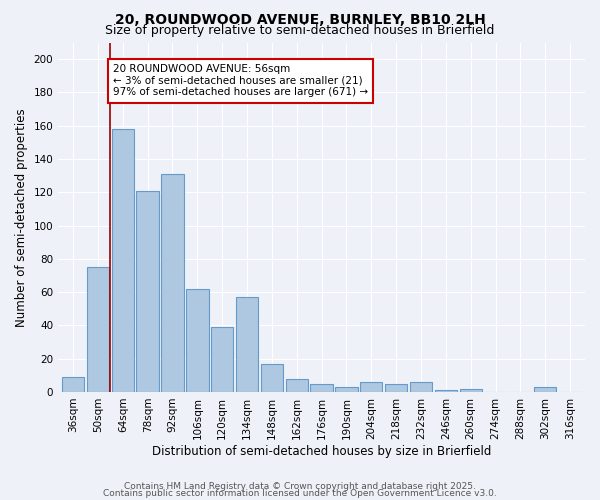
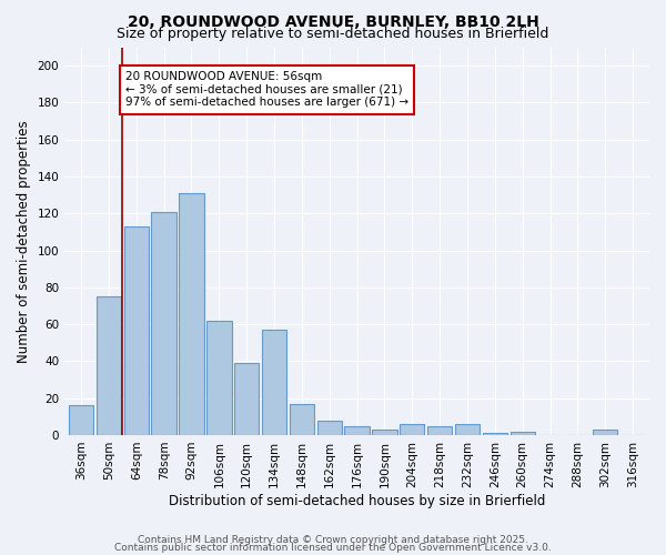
36sqm: 9 -> 16
64sqm: 158 -> 113
